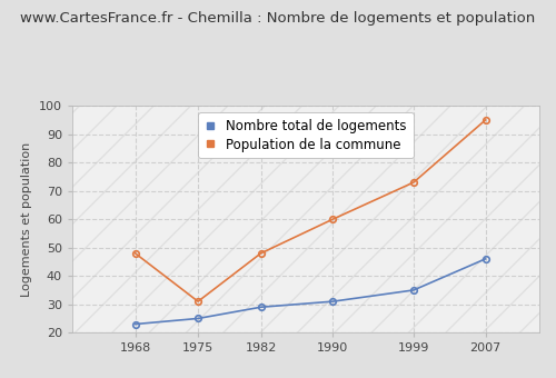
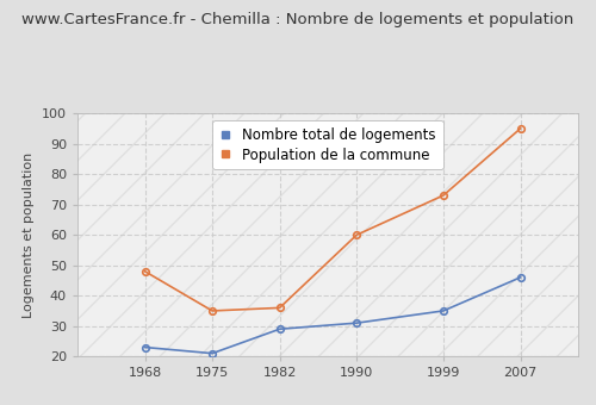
Nombre total de logements/1975: 25 -> 21
Population de la commune/1975: 31 -> 35
Population de la commune/1982: 48 -> 36
